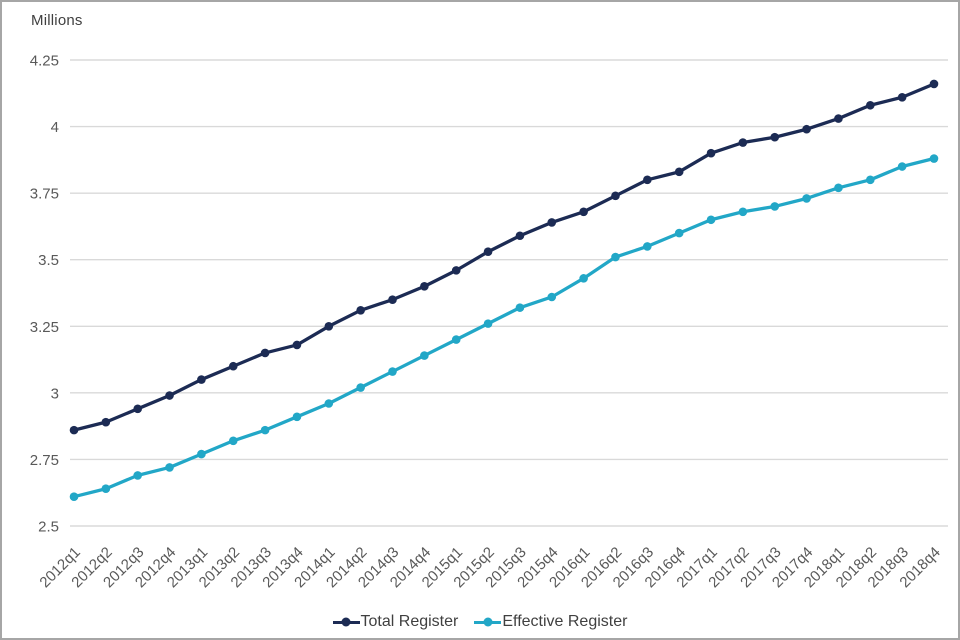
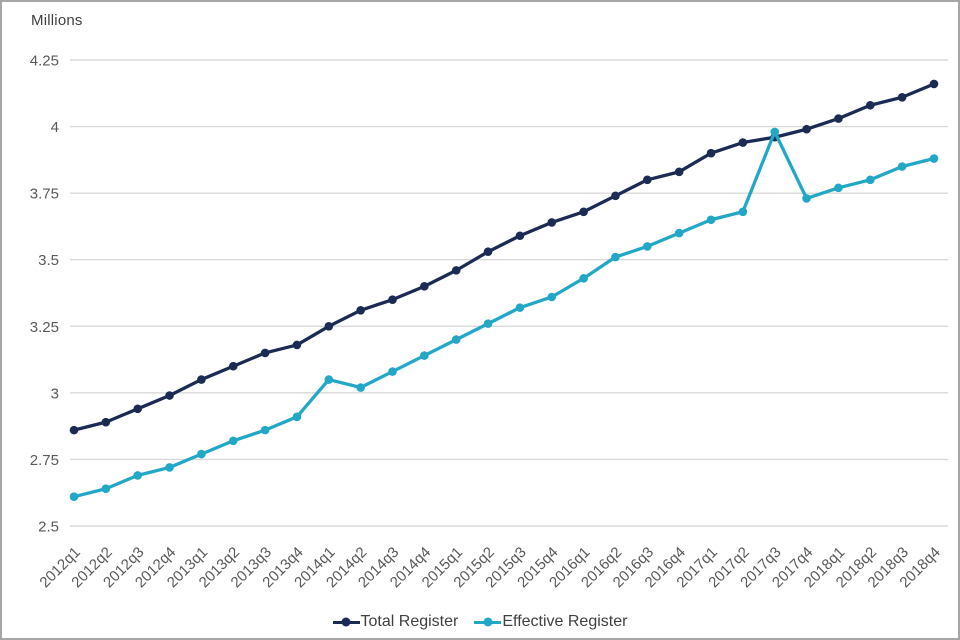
Effective Register/2014q1: 2.96 -> 3.05
Effective Register/2017q3: 3.70 -> 3.98
